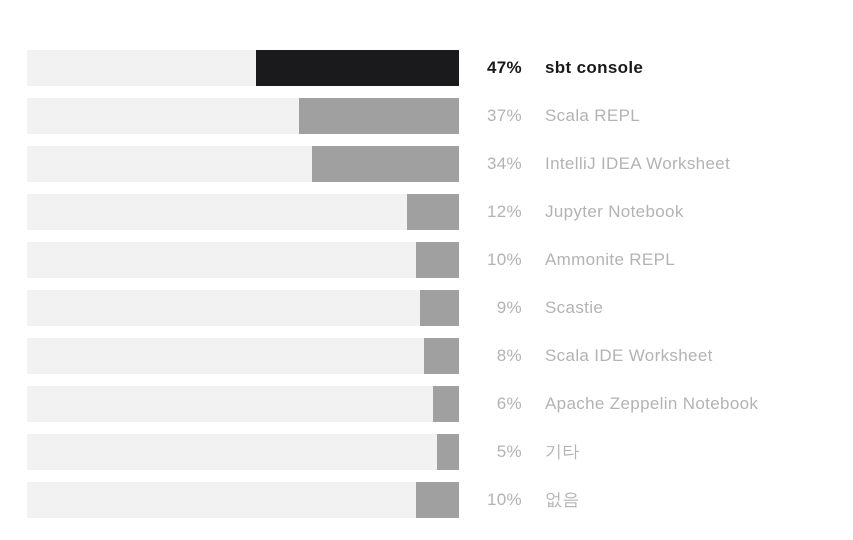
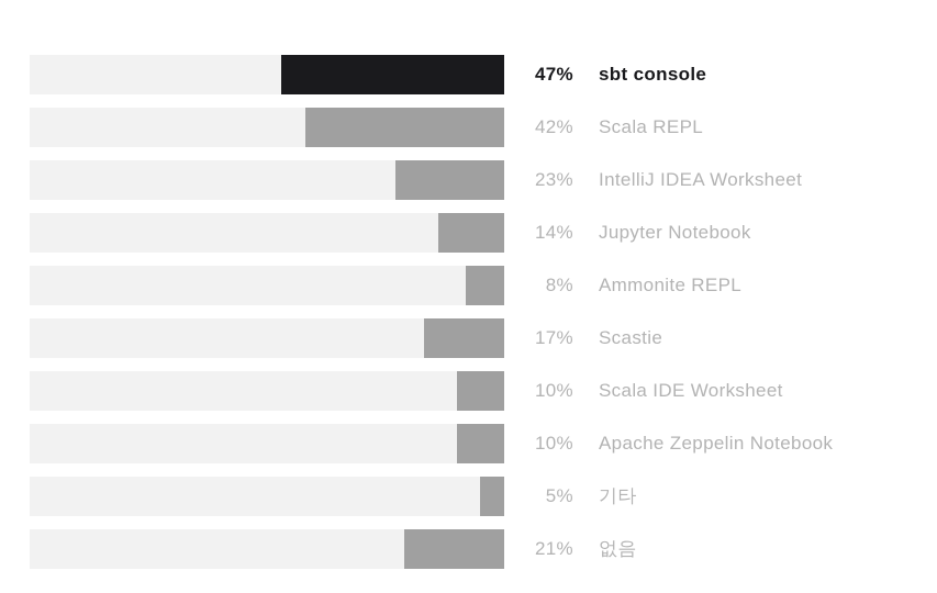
Scala REPL: 37% -> 42%
IntelliJ IDEA Worksheet: 34% -> 23%
Jupyter Notebook: 12% -> 14%
Ammonite REPL: 10% -> 8%
Scastie: 9% -> 17%
Scala IDE Worksheet: 8% -> 10%
Apache Zeppelin Notebook: 6% -> 10%
없음: 10% -> 21%
